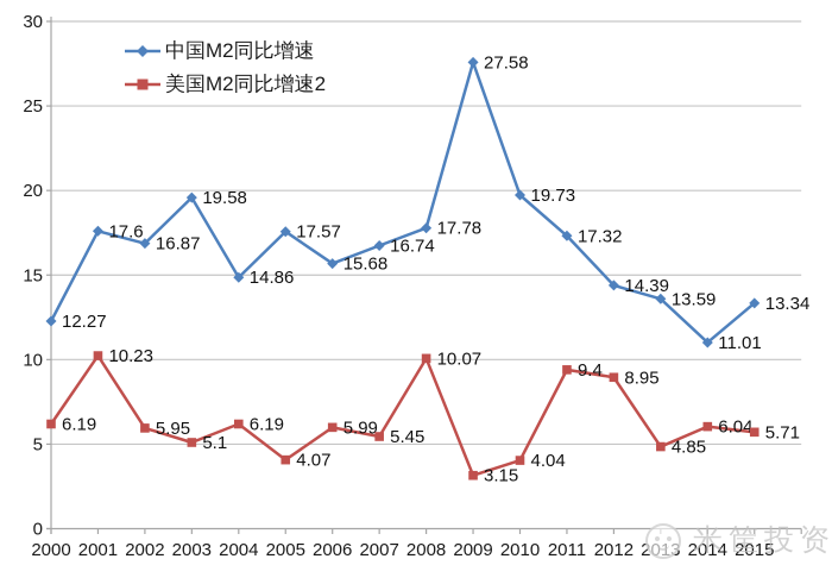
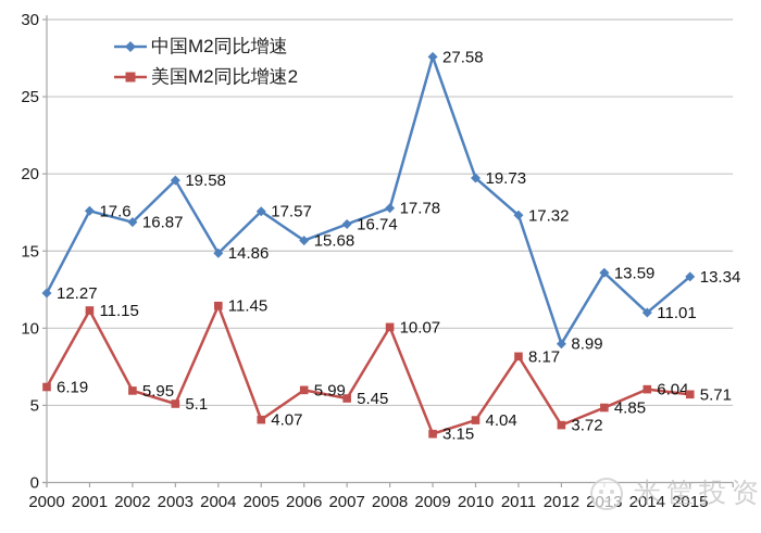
美国M2同比增速2/2001: 10.23 -> 11.15
美国M2同比增速2/2004: 6.19 -> 11.45
美国M2同比增速2/2011: 9.4 -> 8.17
中国M2同比增速/2012: 14.39 -> 8.99
美国M2同比增速2/2012: 8.95 -> 3.72
